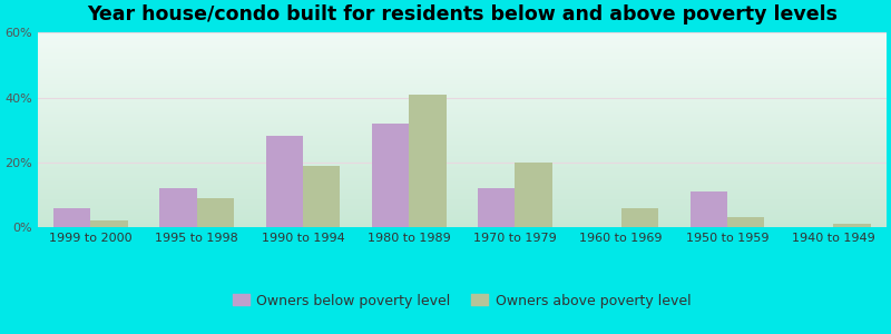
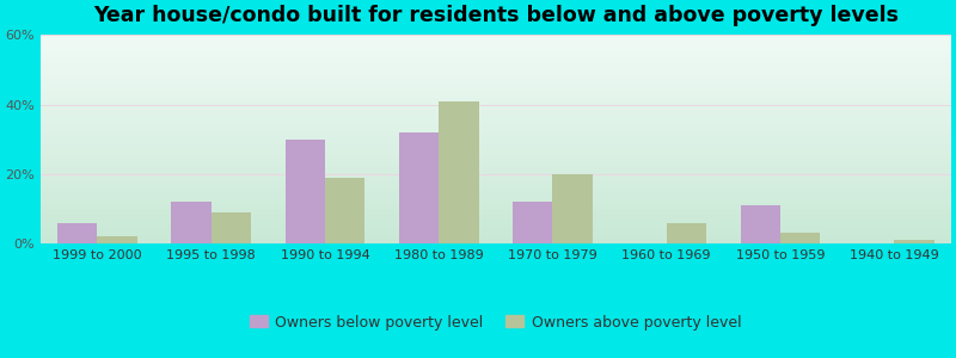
Owners below poverty level/1990 to 1994: 28% -> 30%
